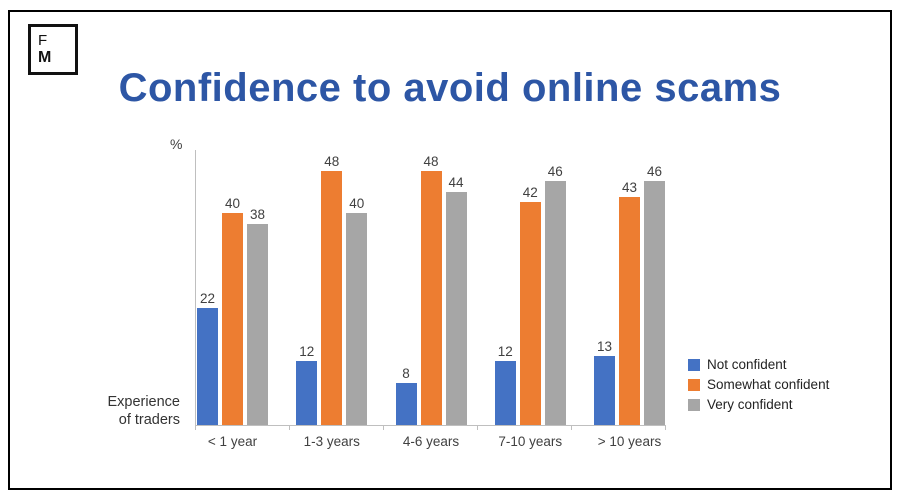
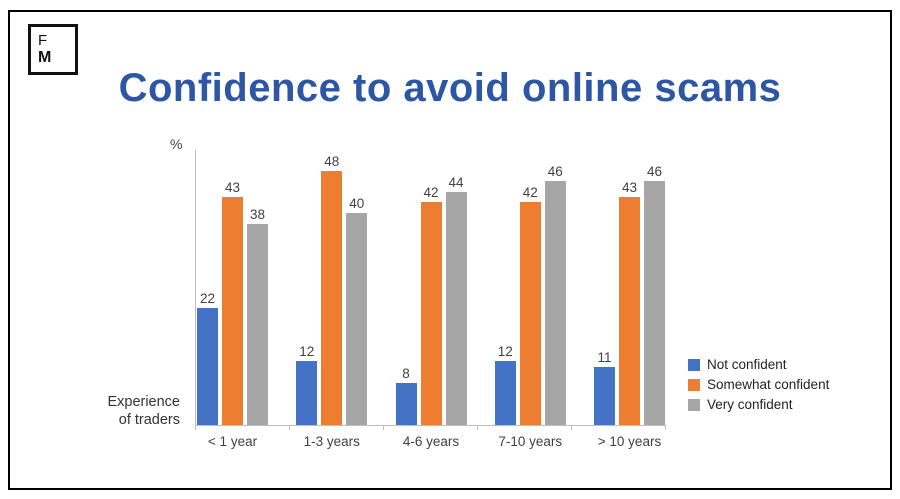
Somewhat confident/< 1 year: 40 -> 43
Somewhat confident/4-6 years: 48 -> 42
Not confident/> 10 years: 13 -> 11
